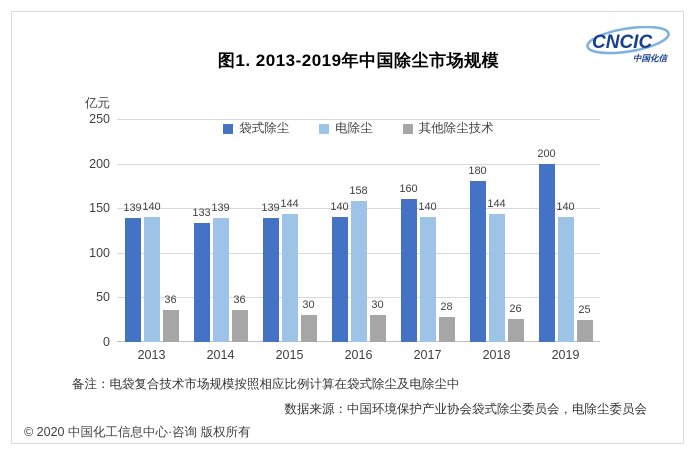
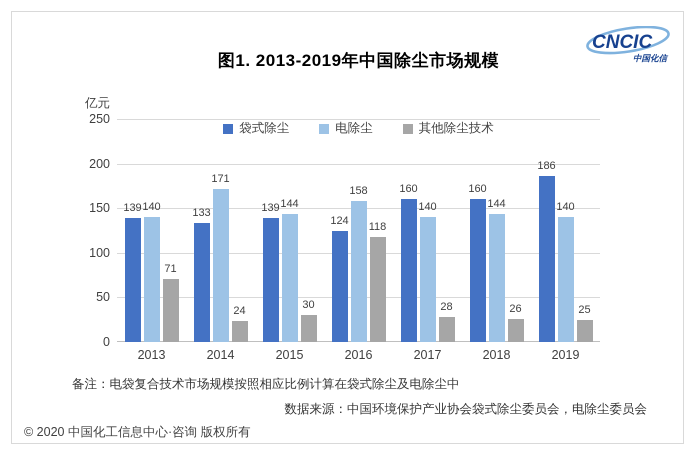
其他除尘技术/2013: 36 -> 71
电除尘/2014: 139 -> 171
其他除尘技术/2014: 36 -> 24
袋式除尘/2016: 140 -> 124
其他除尘技术/2016: 30 -> 118
袋式除尘/2018: 180 -> 160
袋式除尘/2019: 200 -> 186
